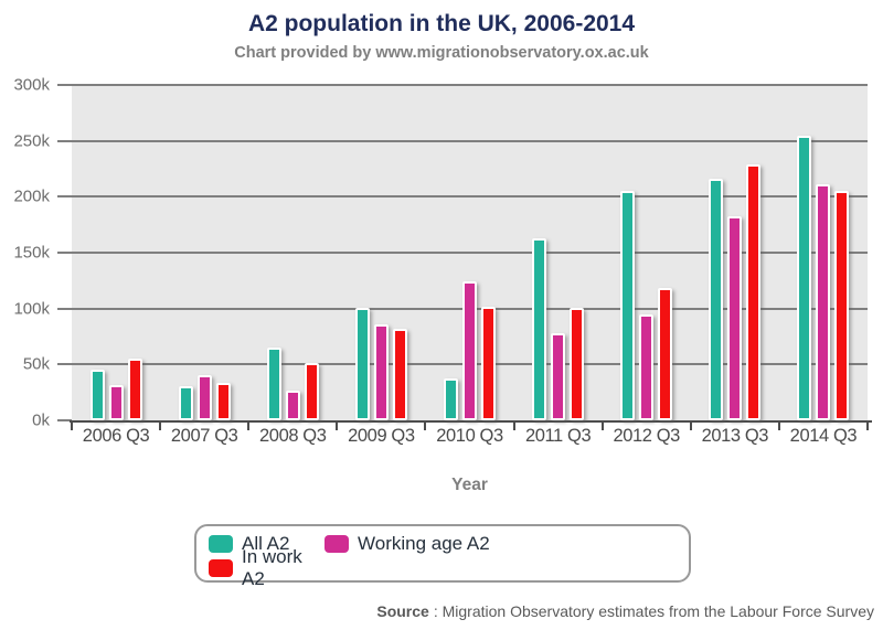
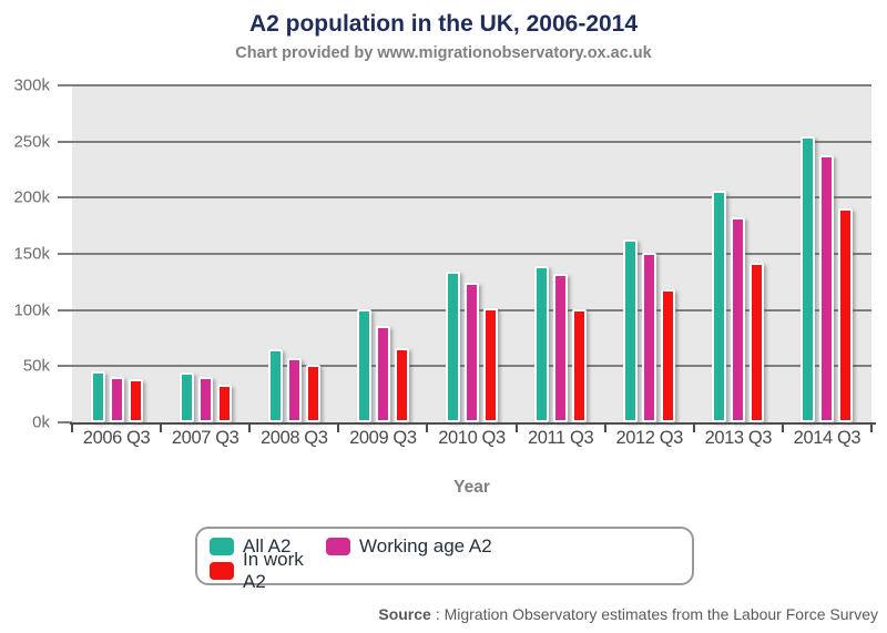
Working age A2/2006 Q3: 28k -> 37k
In work A2/2006 Q3: 51k -> 35k
All A2/2007 Q3: 27k -> 40k
Working age A2/2008 Q3: 23k -> 53k
In work A2/2009 Q3: 78k -> 62k
All A2/2010 Q3: 34k -> 130k
All A2/2011 Q3: 159k -> 135k
Working age A2/2011 Q3: 74k -> 128k
All A2/2012 Q3: 201k -> 159k
Working age A2/2012 Q3: 91k -> 147k
All A2/2013 Q3: 212k -> 202k
In work A2/2013 Q3: 225k -> 138k
Working age A2/2014 Q3: 207k -> 234k
In work A2/2014 Q3: 201k -> 187k
